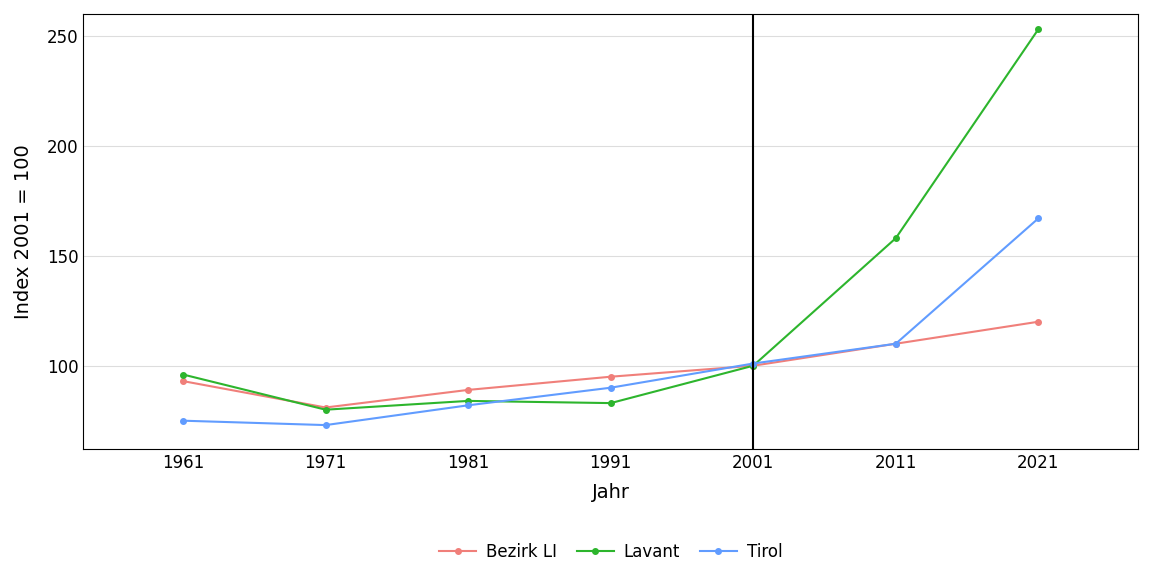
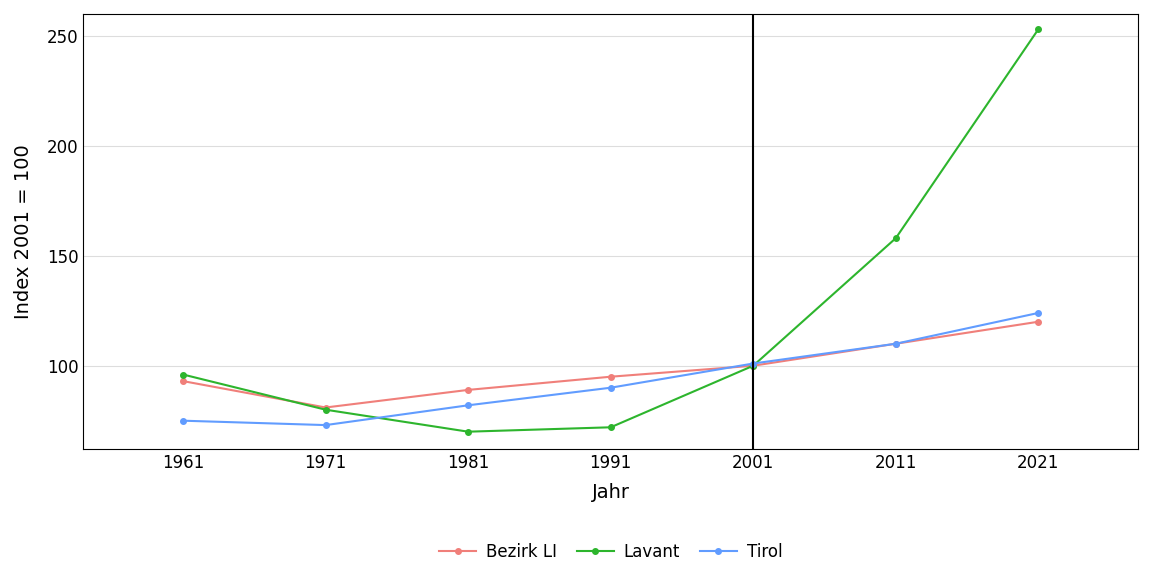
Lavant/1981: 84 -> 70
Lavant/1991: 83 -> 72
Tirol/2021: 167 -> 124
